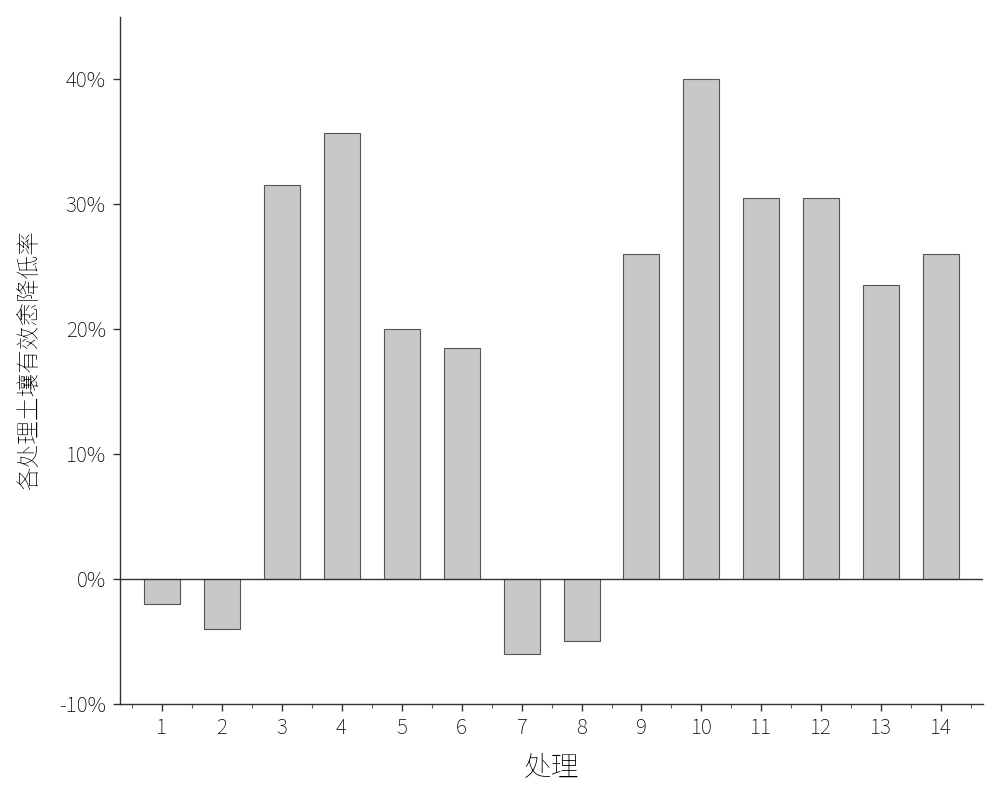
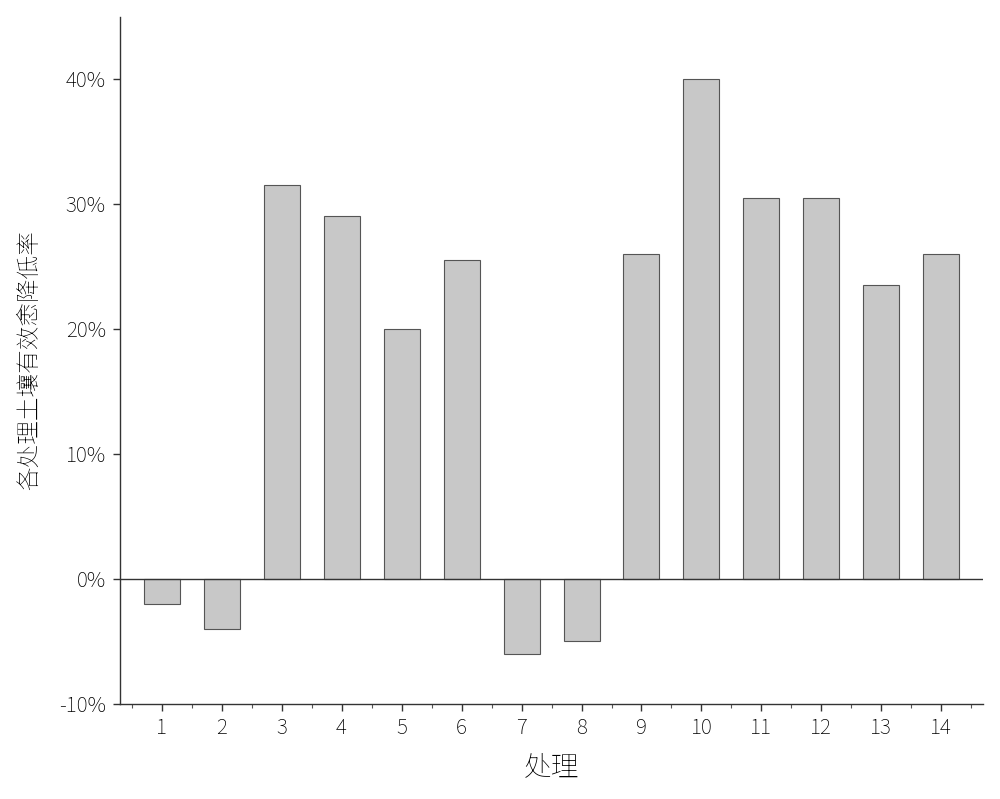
4: 35.7% -> 29.0%
6: 18.5% -> 25.5%
